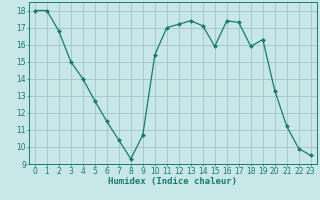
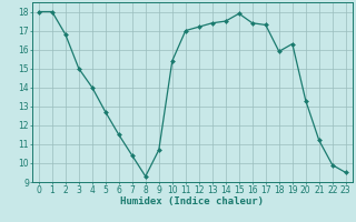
14: 17.1 -> 17.5
15: 15.9 -> 17.9
